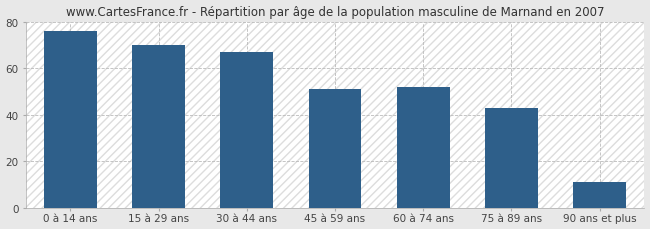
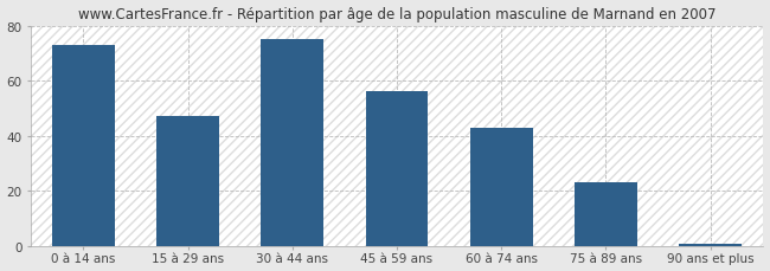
0 à 14 ans: 76 -> 73
15 à 29 ans: 70 -> 47
30 à 44 ans: 67 -> 75
45 à 59 ans: 51 -> 56
60 à 74 ans: 52 -> 43
75 à 89 ans: 43 -> 23
90 ans et plus: 11 -> 1
